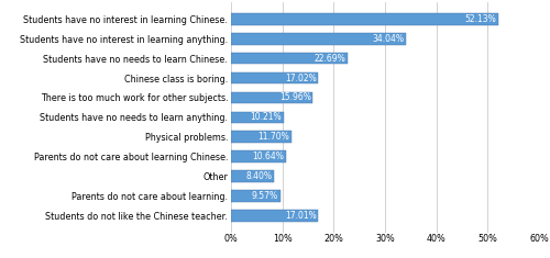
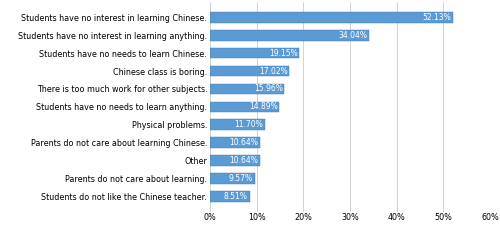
Students have no needs to learn Chinese.: 22.69% -> 19.15%
Students have no needs to learn anything.: 10.21% -> 14.89%
Other: 8.40% -> 10.64%
Students do not like the Chinese teacher.: 17.01% -> 8.51%
